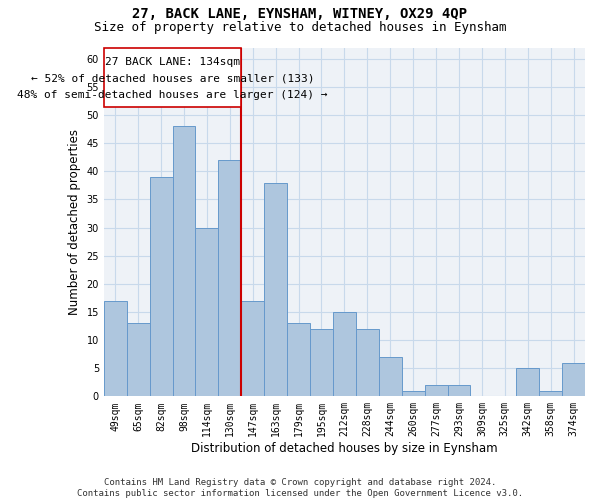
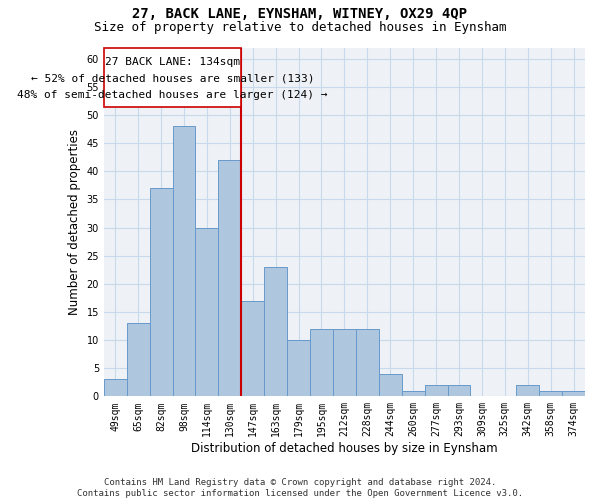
49sqm: 17 -> 3
82sqm: 39 -> 37
163sqm: 38 -> 23
179sqm: 13 -> 10
212sqm: 15 -> 12
244sqm: 7 -> 4
342sqm: 5 -> 2
374sqm: 6 -> 1
